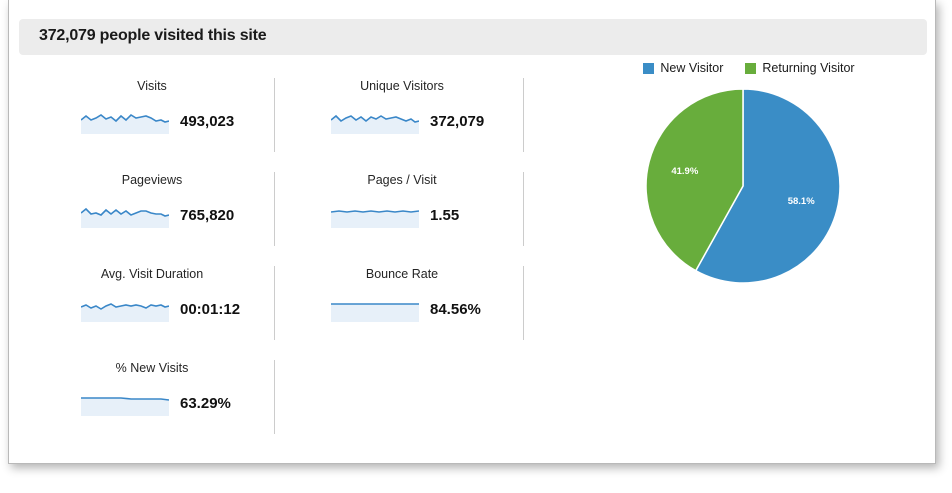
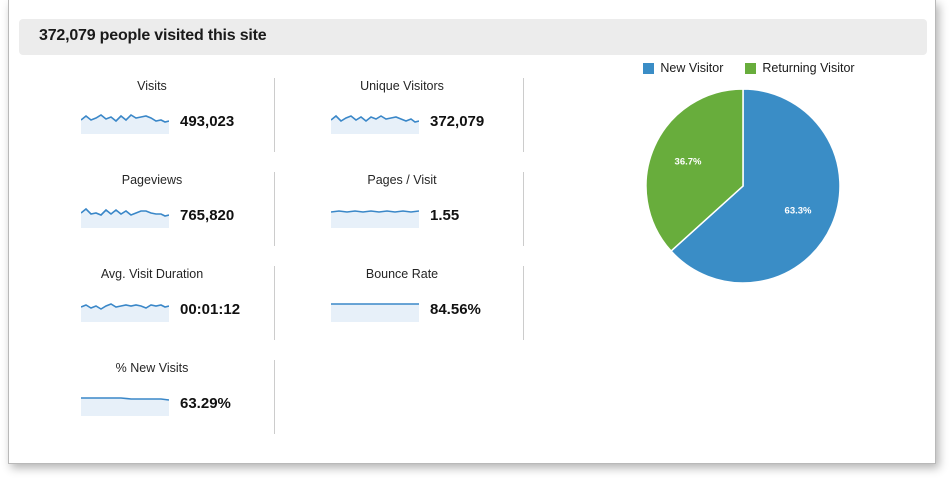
New Visitor: 58.1% -> 63.3%
Returning Visitor: 41.9% -> 36.7%
